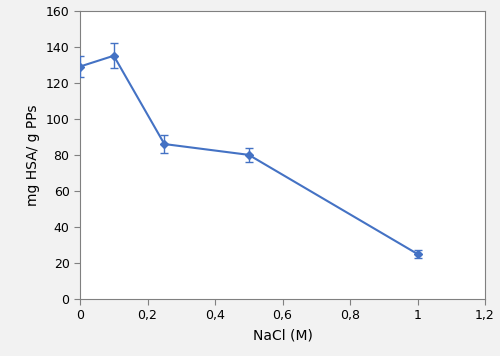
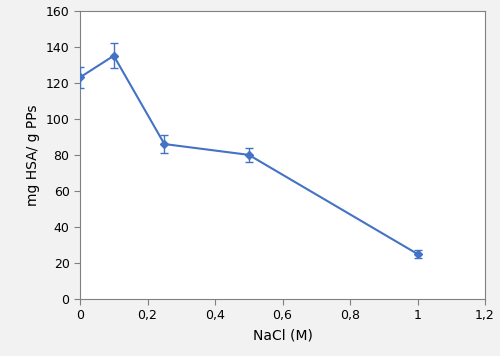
0: 129 -> 123
